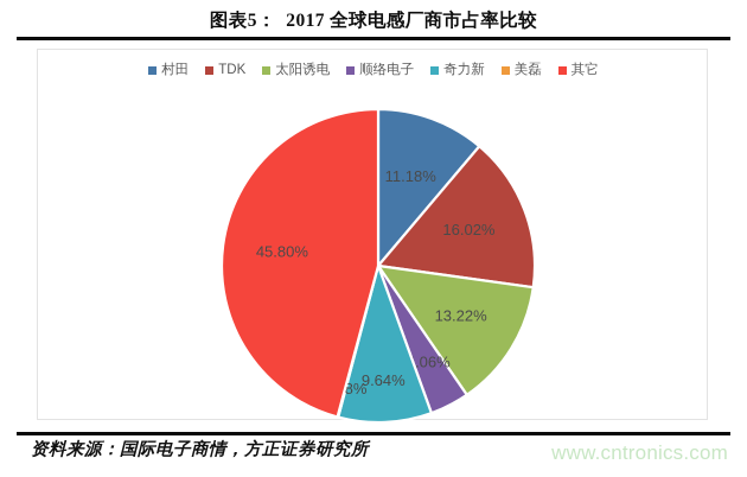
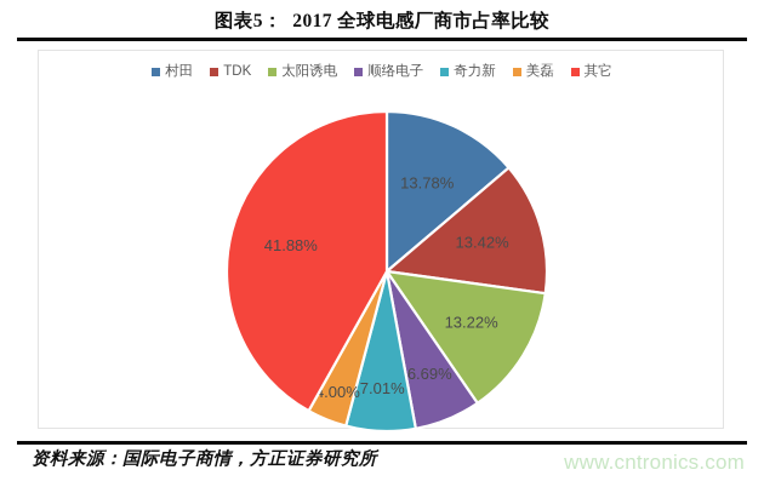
村田: 11.18% -> 13.78%
TDK: 16.02% -> 13.42%
顺络电子: 4.06% -> 6.69%
奇力新: 9.64% -> 7.01%
美磊: 0.08% -> 4.00%
其它: 45.80% -> 41.88%
